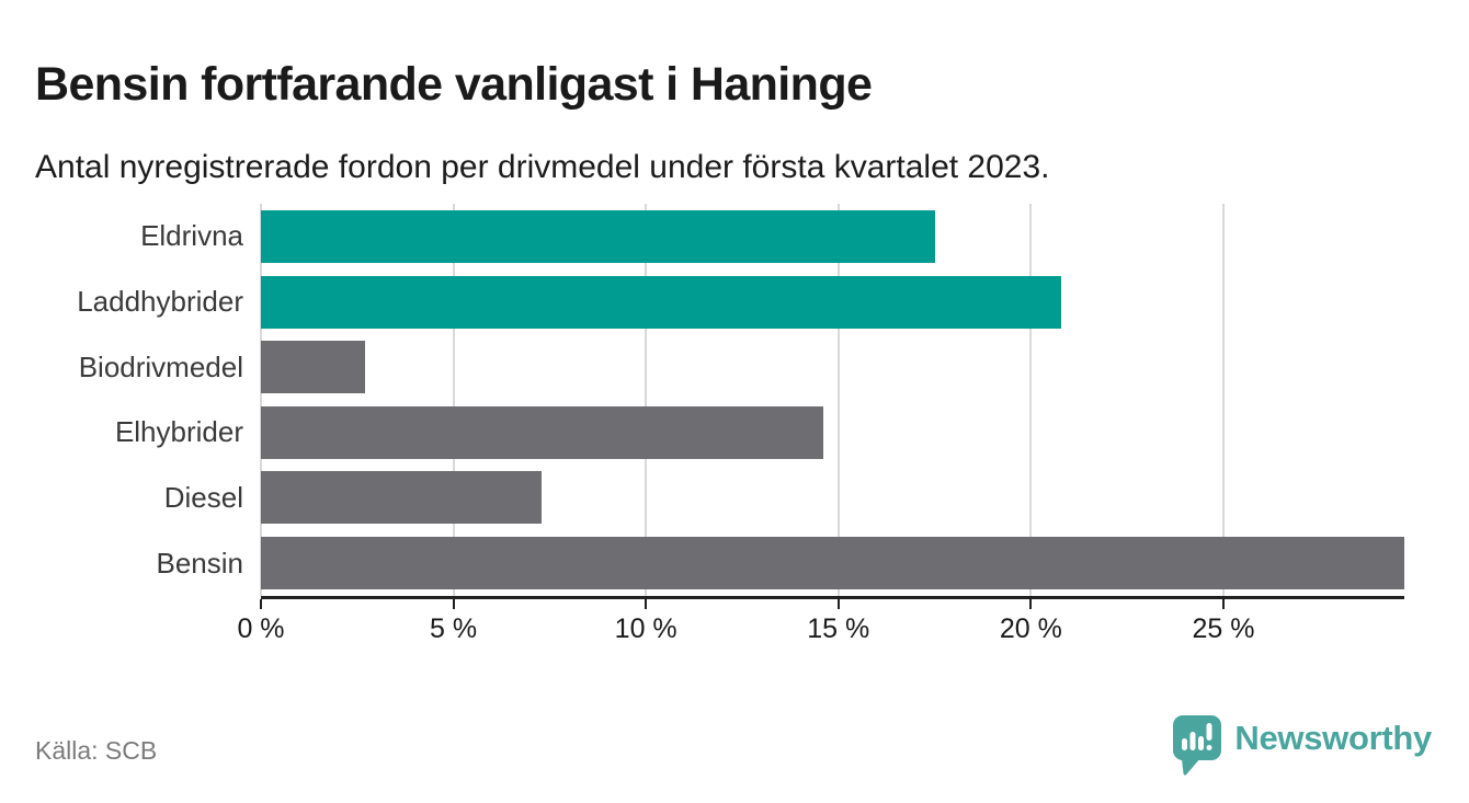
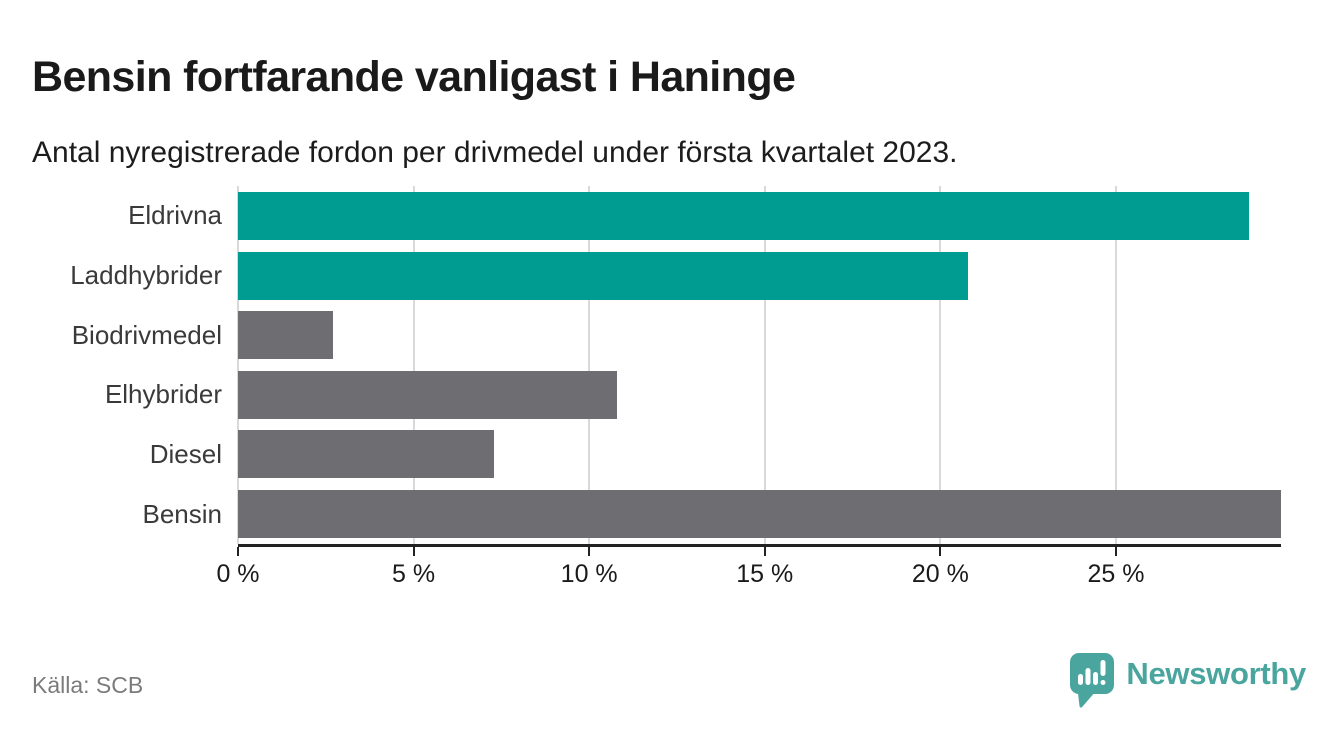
Eldrivna: 17.5% -> 28.8%
Elhybrider: 14.6% -> 10.8%
